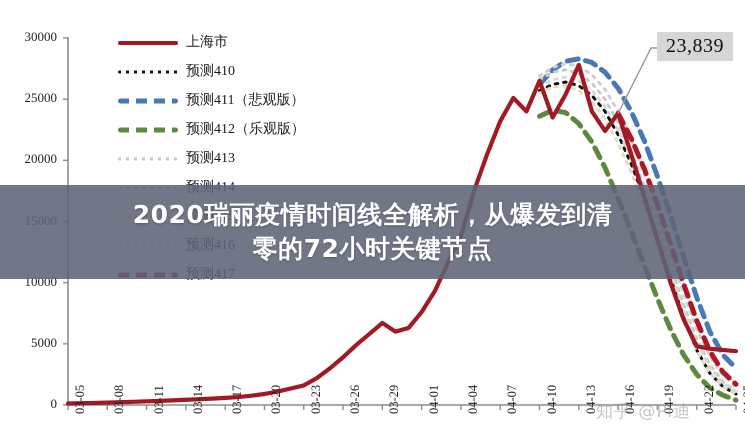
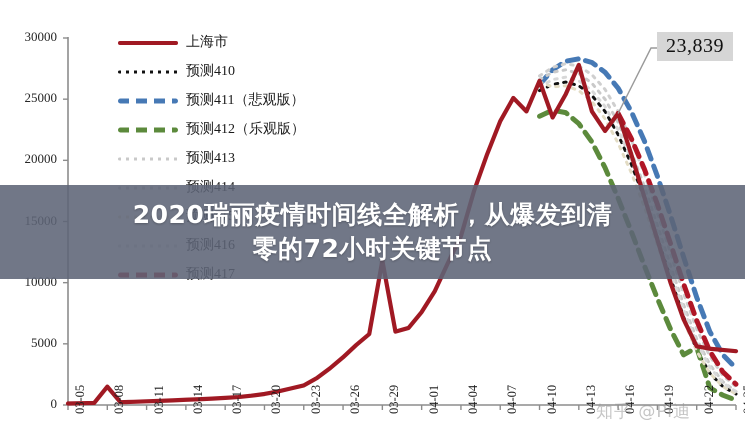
上海市/03-08: 200 -> 1500
上海市/03-29: 6700 -> 11800
预测415/04-10: 25500 -> 26400
预测412（乐观版）/04-22: 2500 -> 4700
